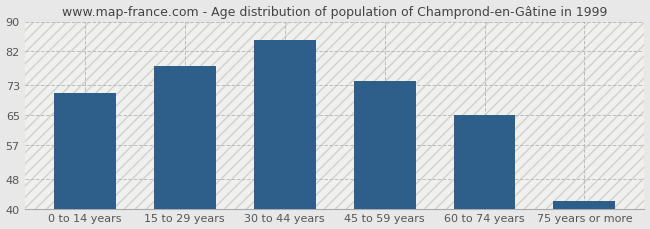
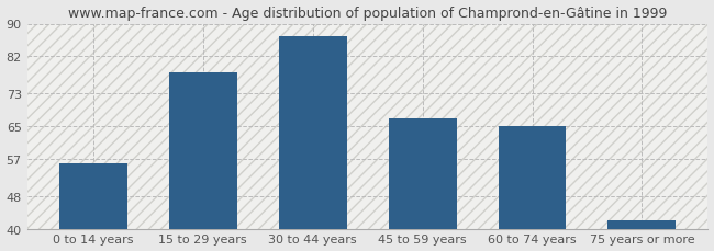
0 to 14 years: 71 -> 56
30 to 44 years: 85 -> 87
45 to 59 years: 74 -> 67
